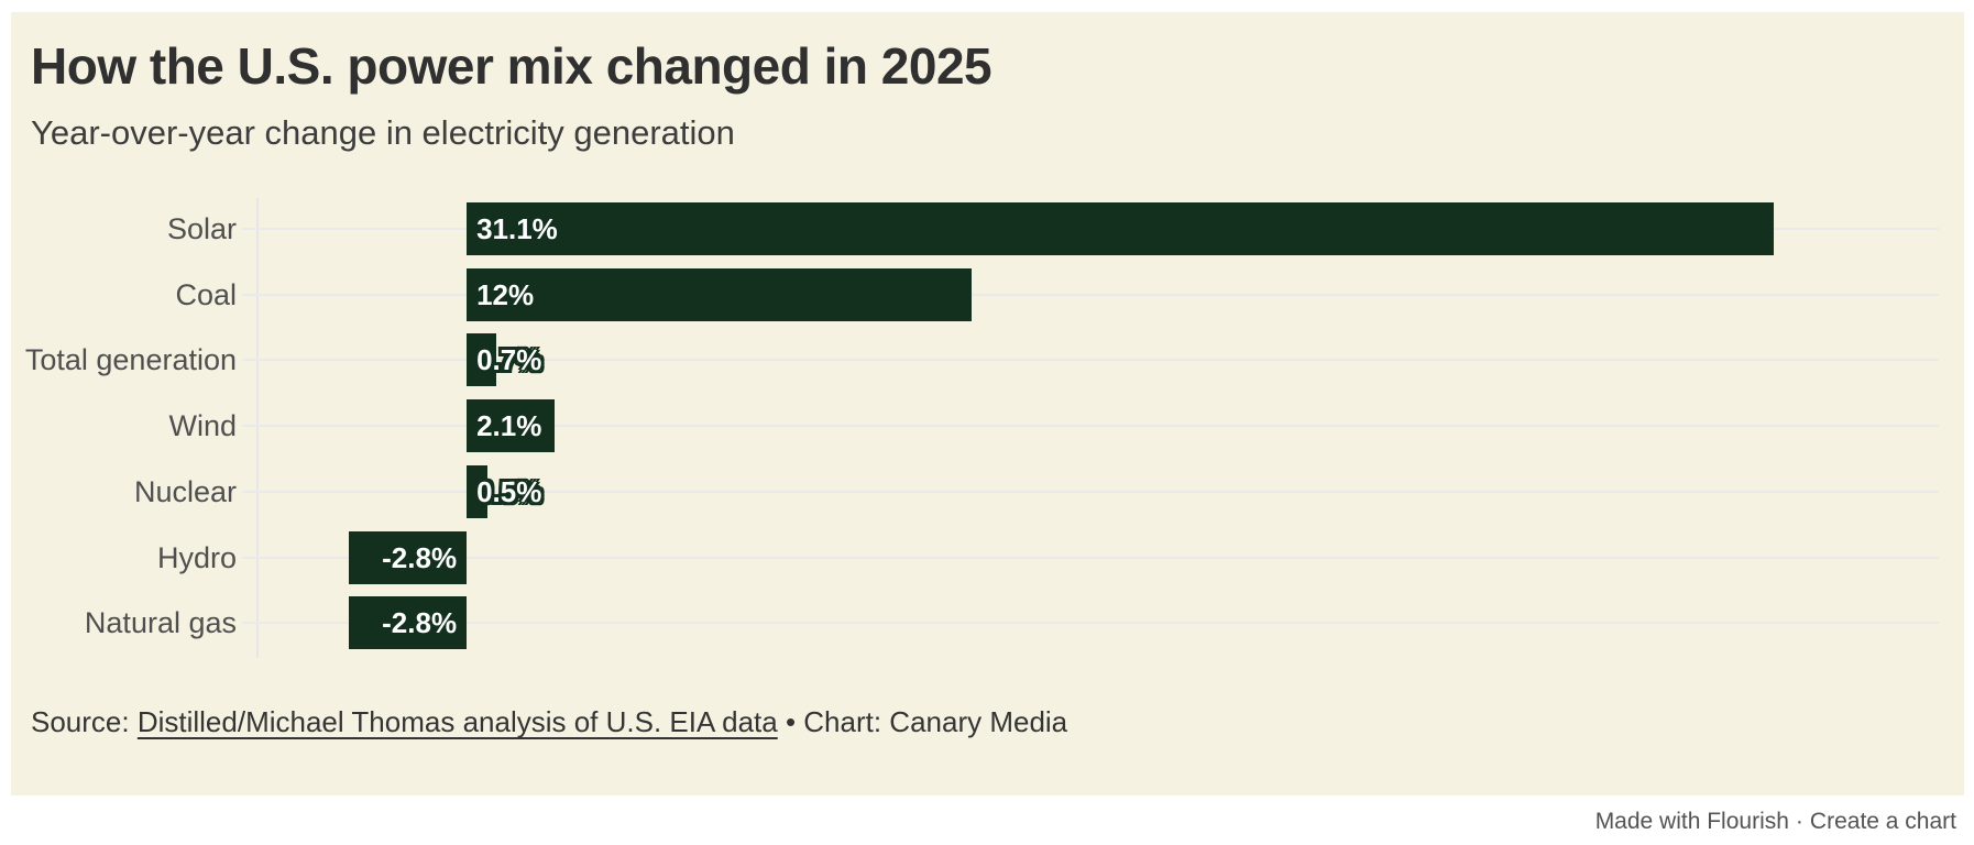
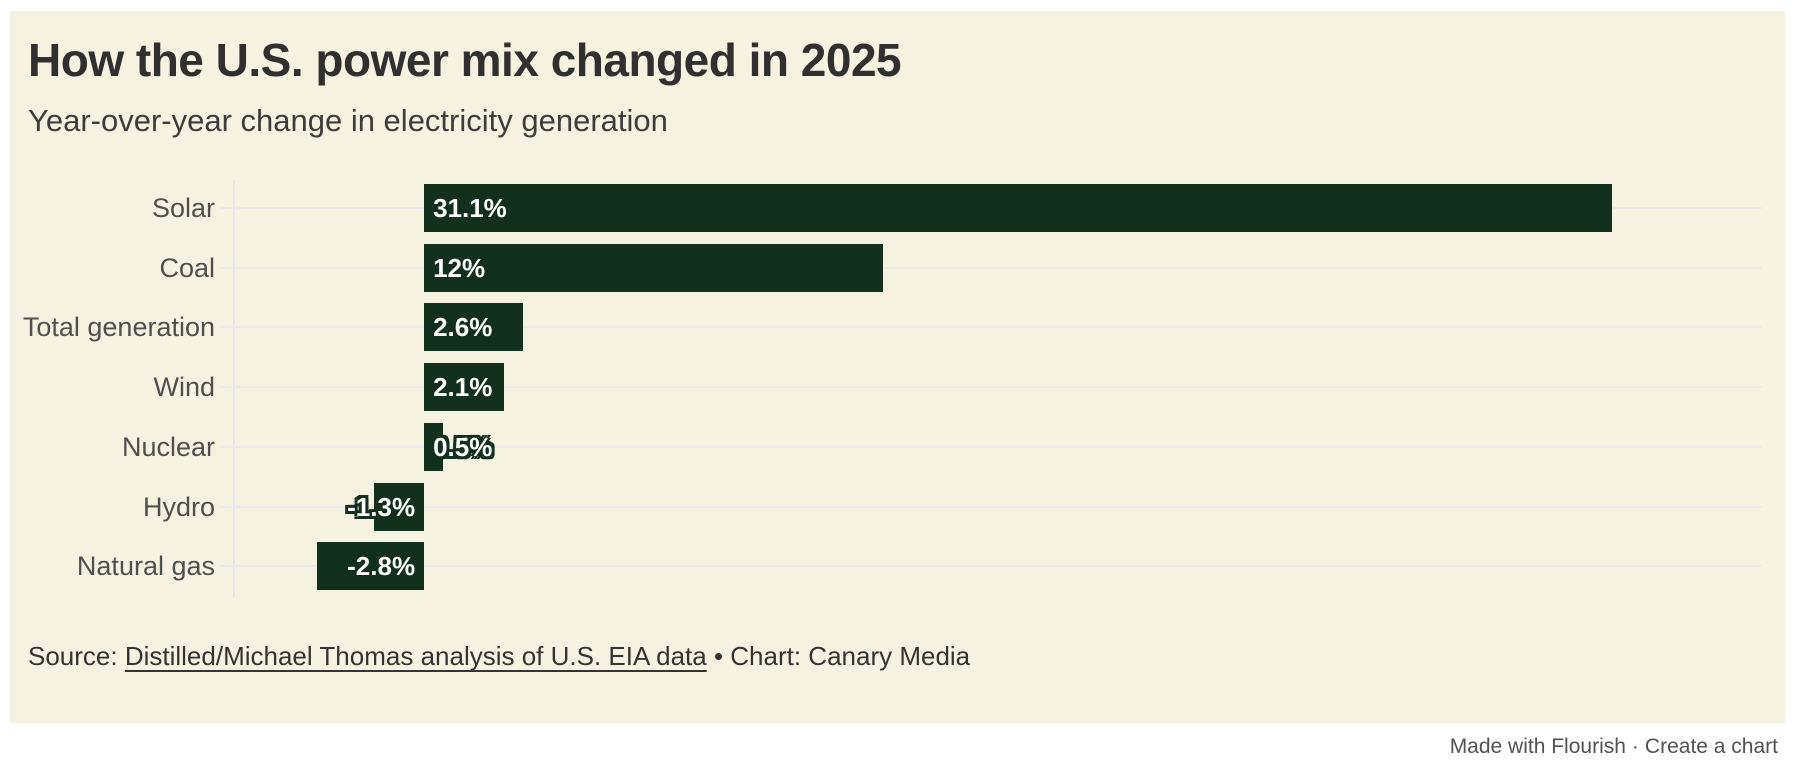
Total generation: 0.7% -> 2.6%
Hydro: -2.8% -> -1.3%
